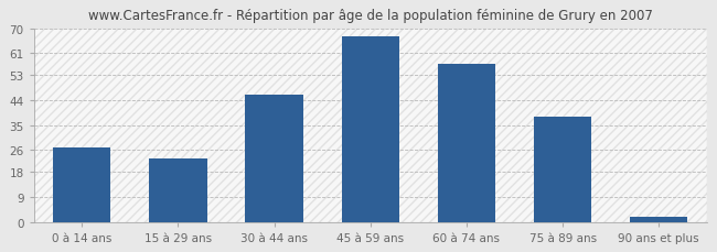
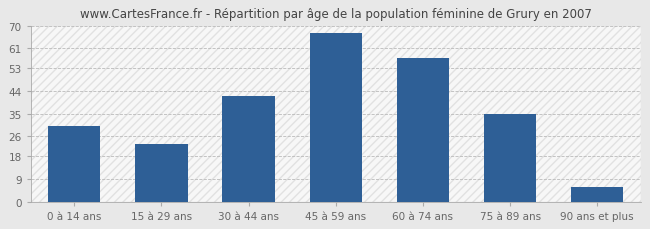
0 à 14 ans: 27 -> 30
30 à 44 ans: 46 -> 42
75 à 89 ans: 38 -> 35
90 ans et plus: 2 -> 6
